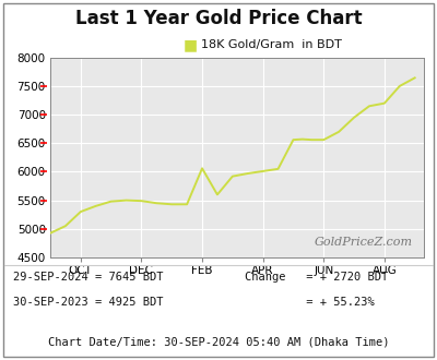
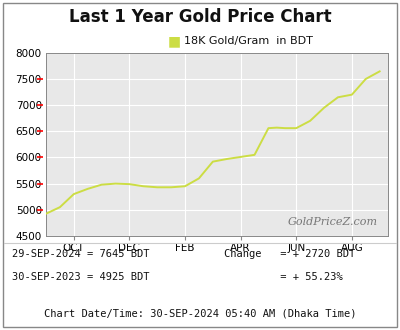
FEB: 6060 -> 5450
